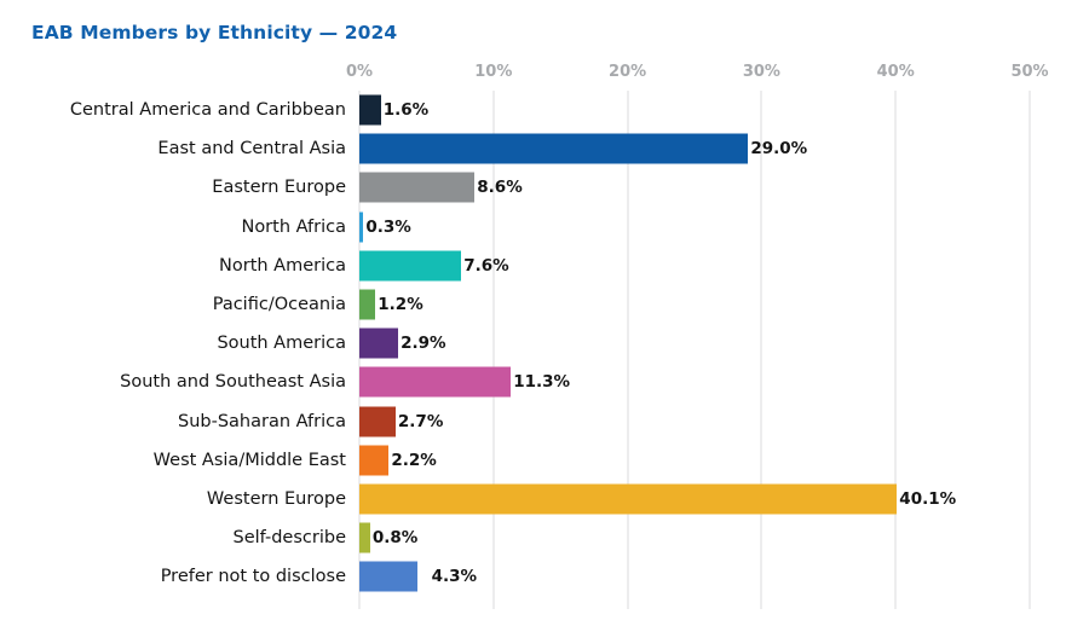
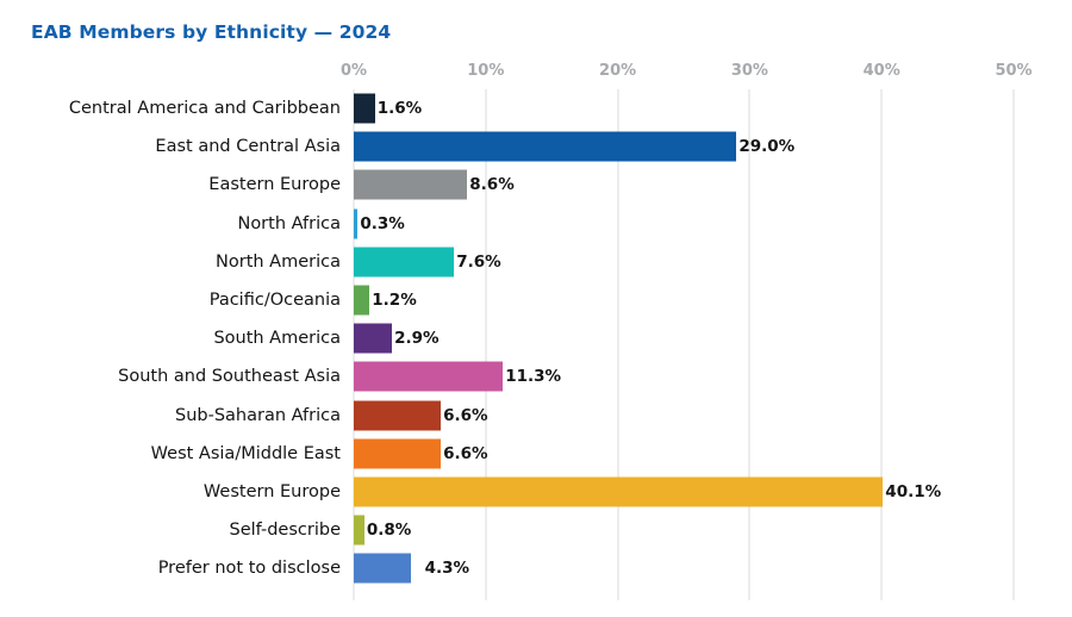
Sub-Saharan Africa: 2.7% -> 6.6%
West Asia/Middle East: 2.2% -> 6.6%
